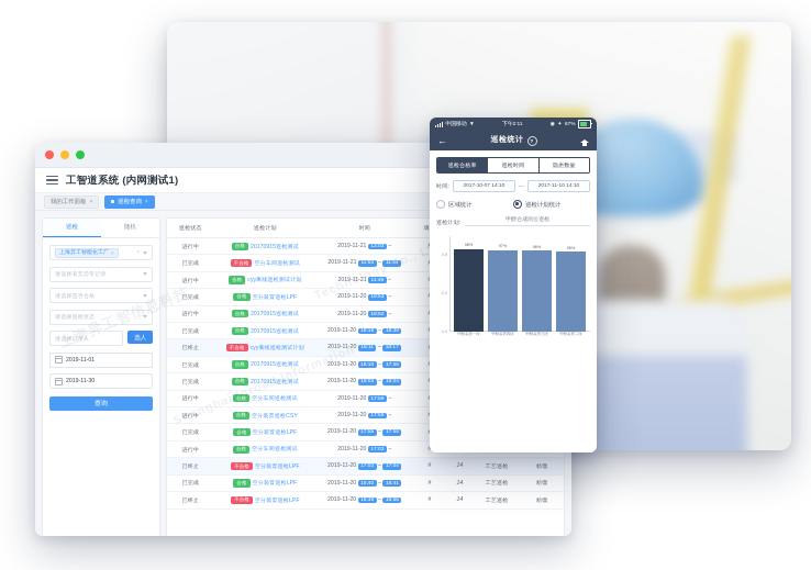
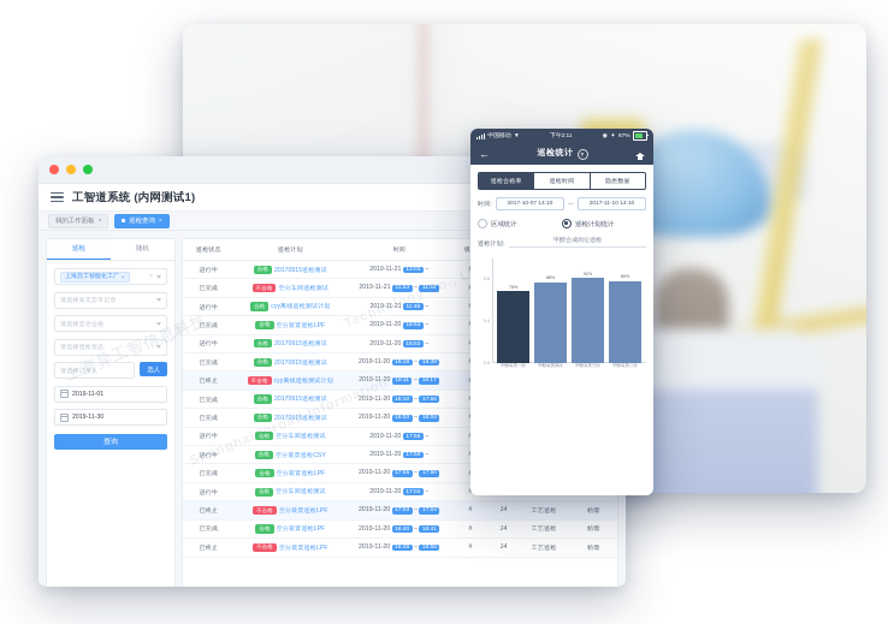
甲醇装置一段: 98% -> 78%
甲醇装置四段: 97% -> 88%
甲醇装置三段: 96% -> 92%
甲醇装置二段: 95% -> 89%
